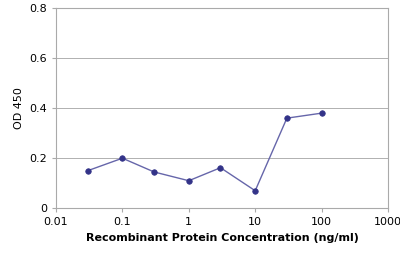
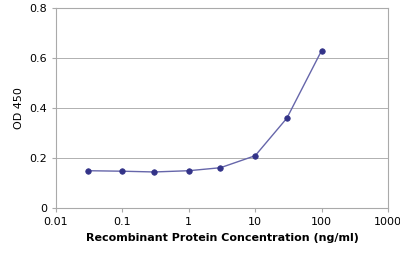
0.1: 0.200 -> 0.148
1: 0.110 -> 0.150
10: 0.070 -> 0.210
100: 0.380 -> 0.630
